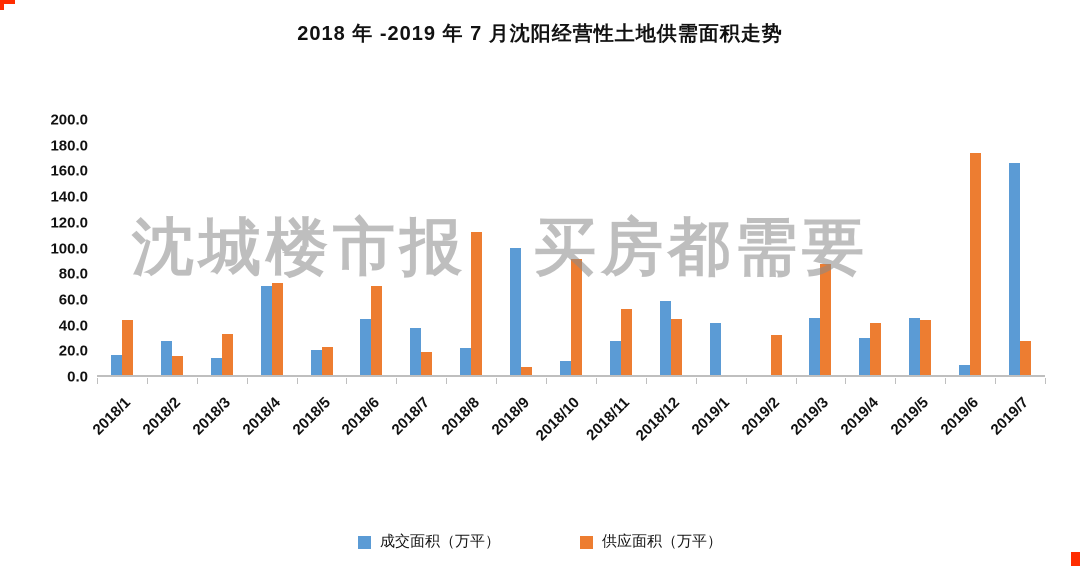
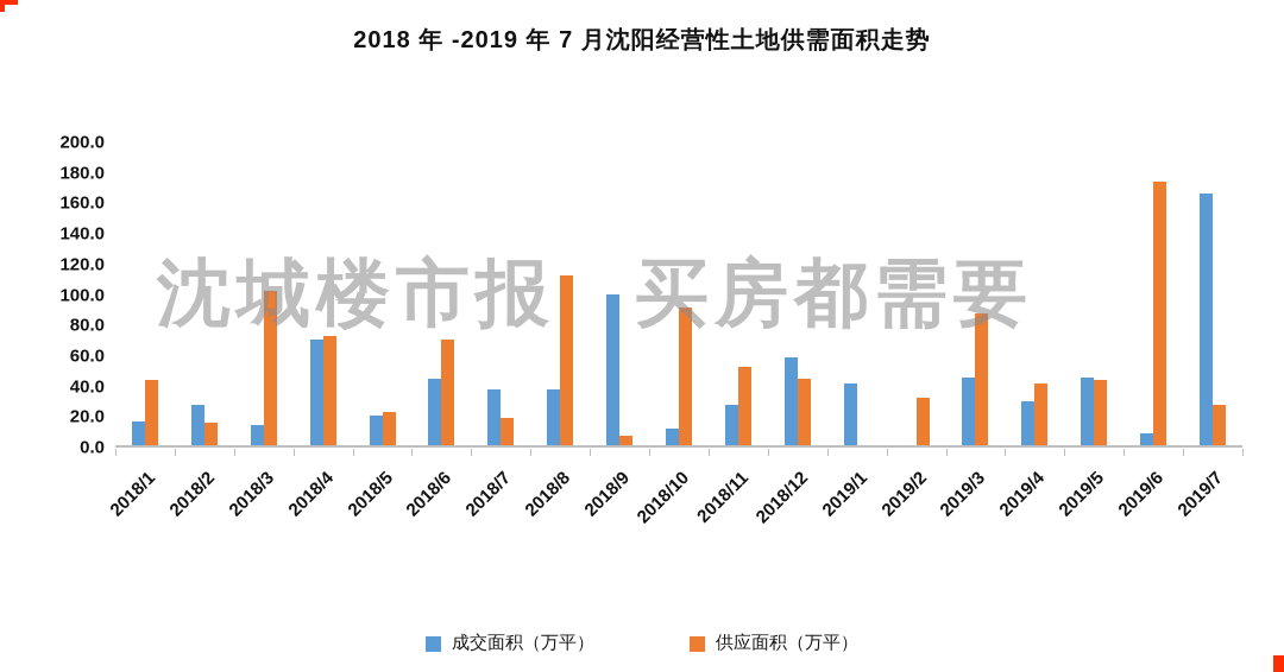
供应面积（万平）/2018/3: 32 -> 102
成交面积（万平）/2018/8: 21 -> 37
